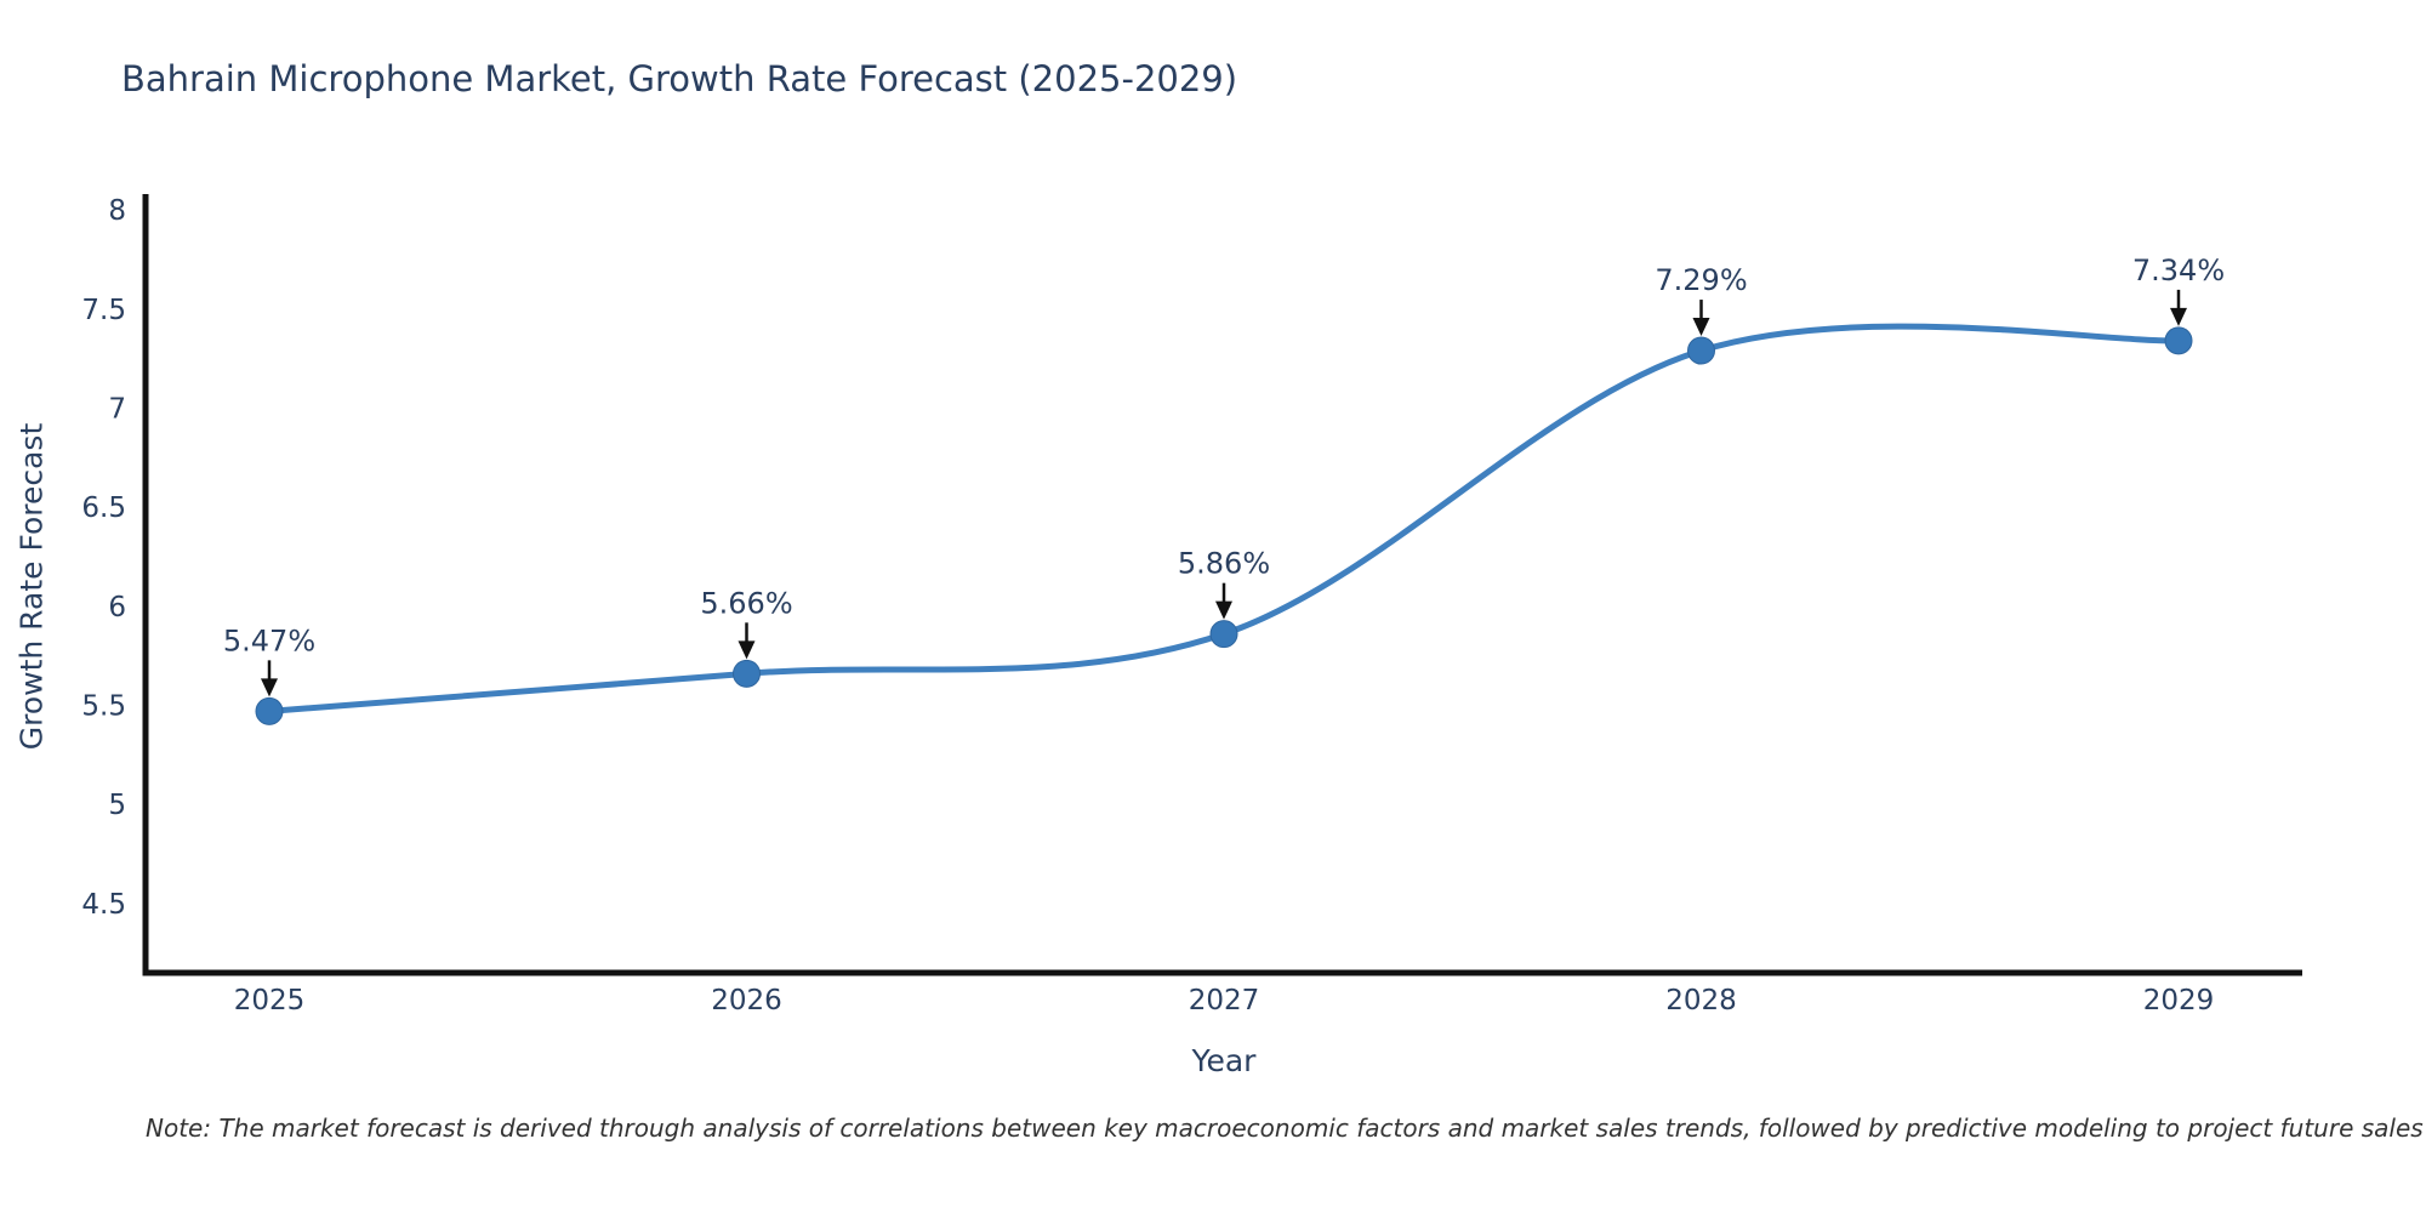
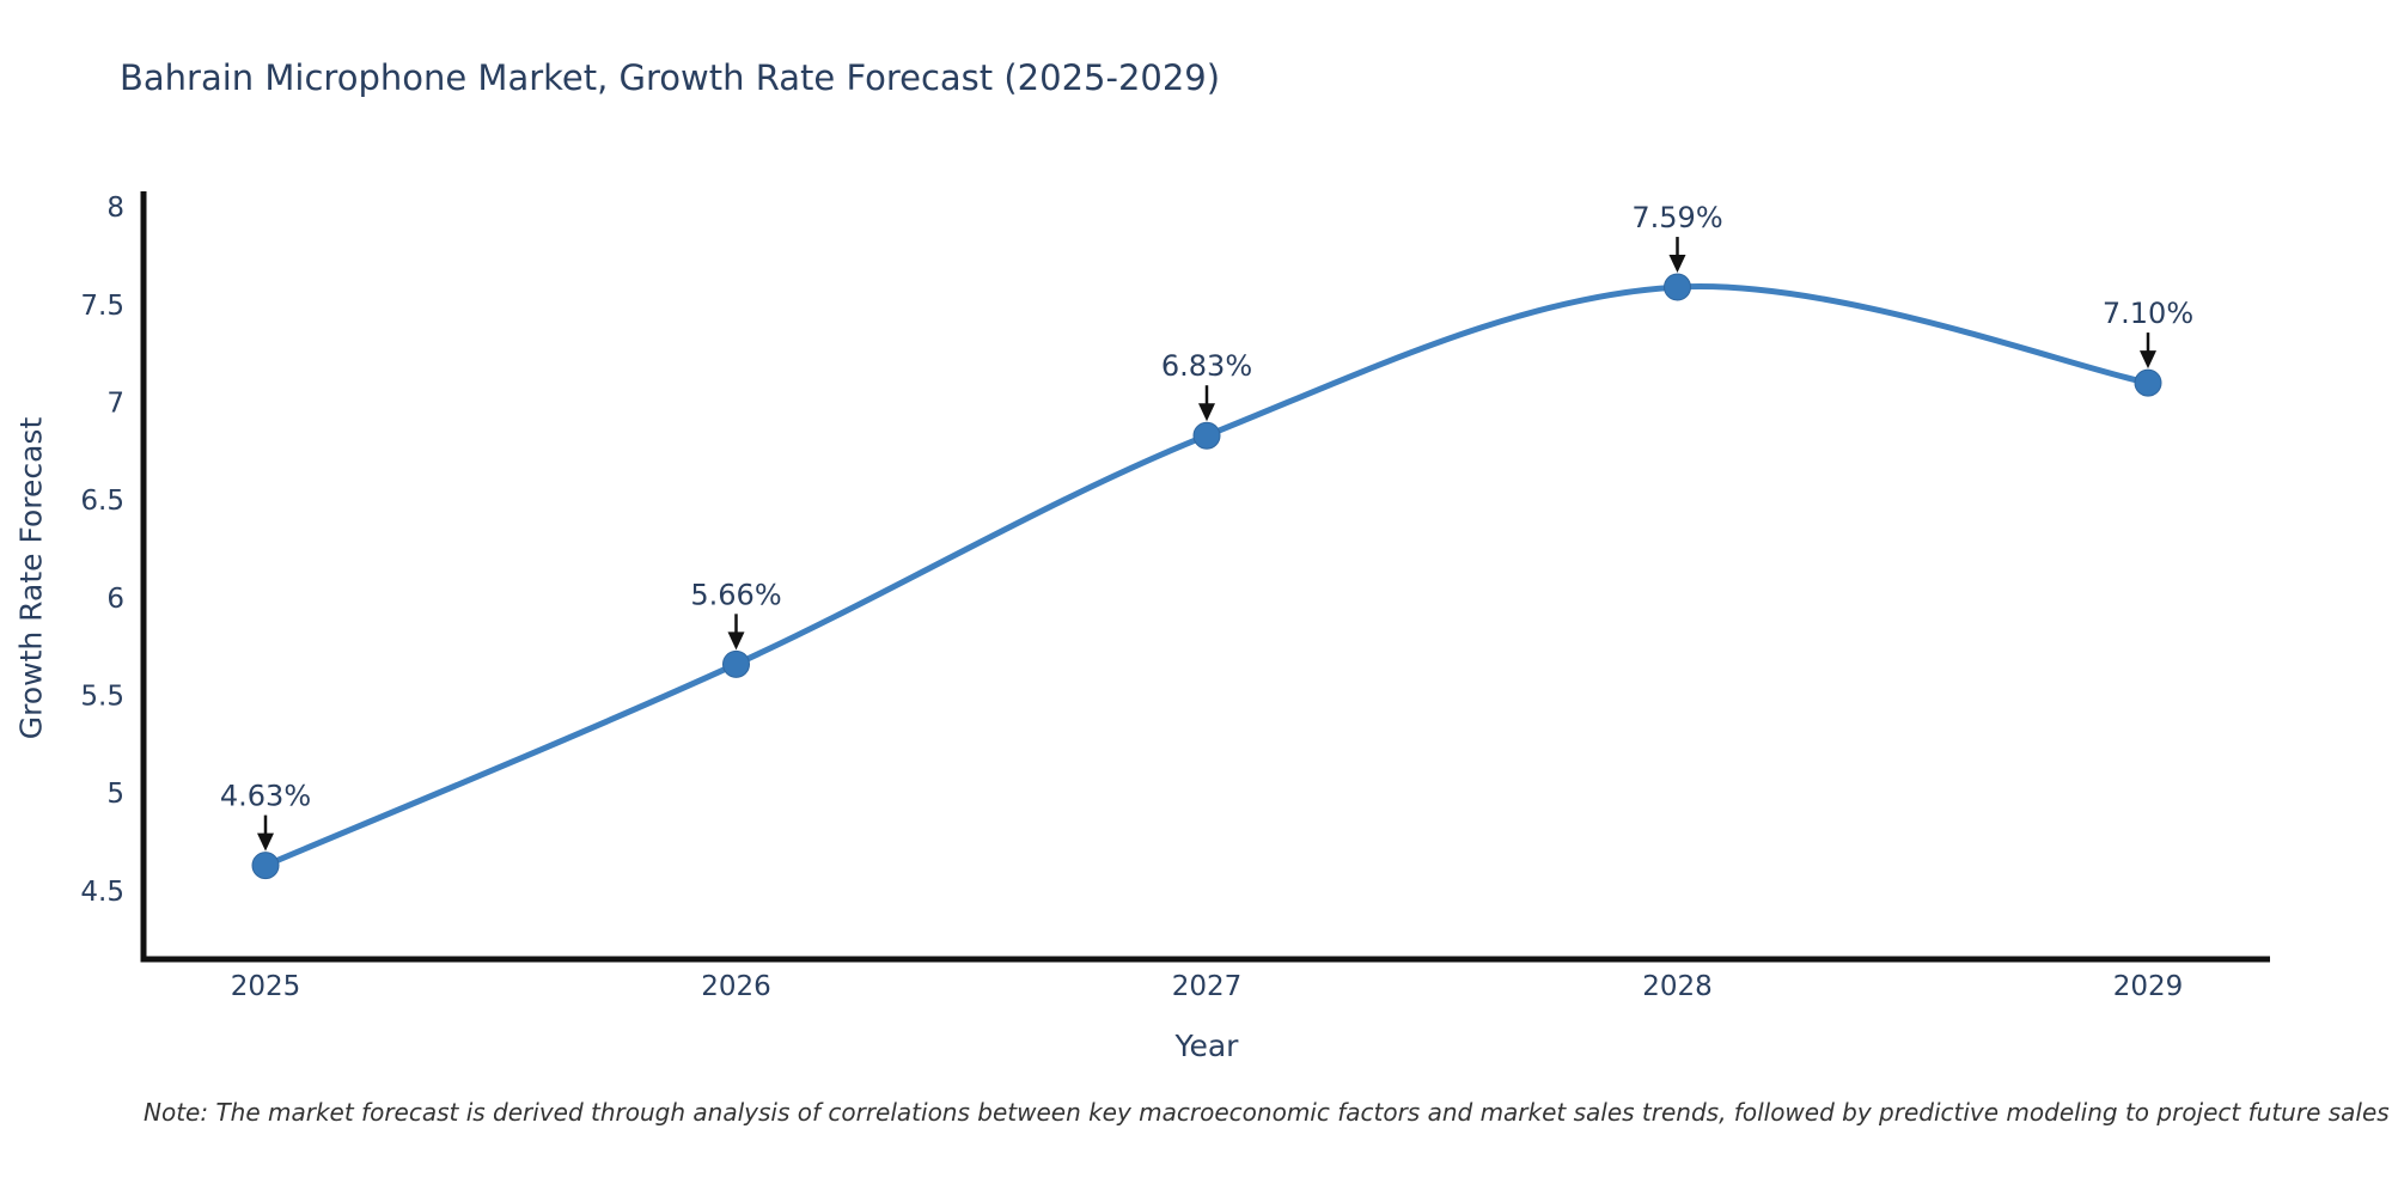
2025: 5.47% -> 4.63%
2027: 5.86% -> 6.83%
2028: 7.29% -> 7.59%
2029: 7.34% -> 7.10%
